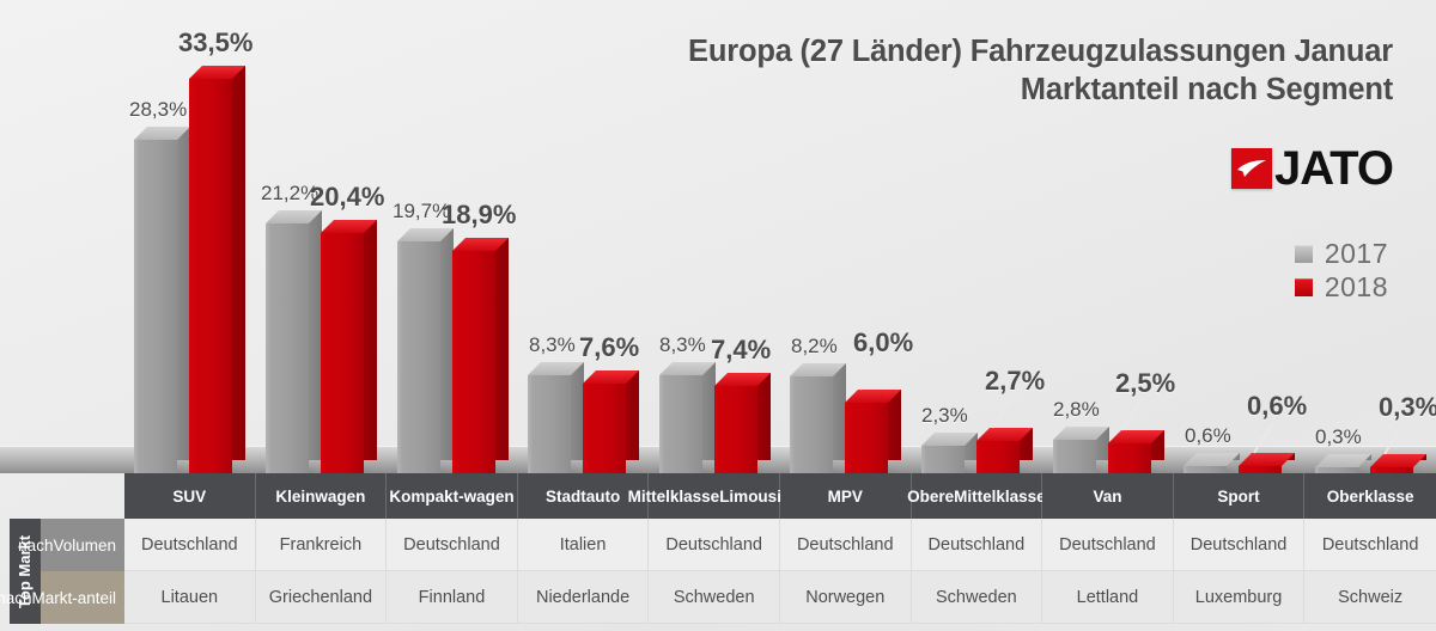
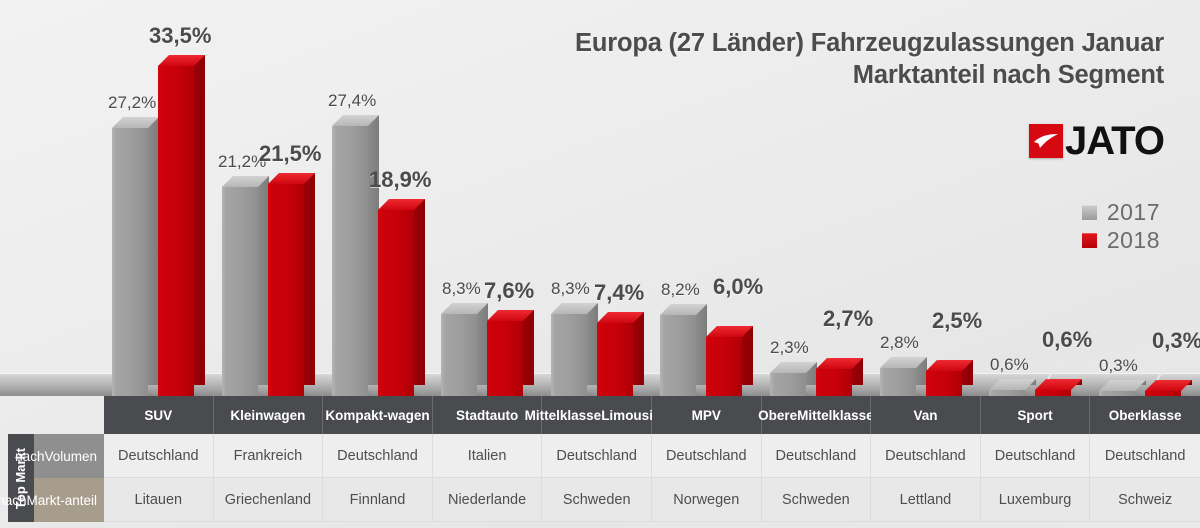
2017/SUV: 28,3% -> 27,2%
2018/Kleinwagen: 20,4% -> 21,5%
2017/Kompakt- wagen: 19,7% -> 27,4%
